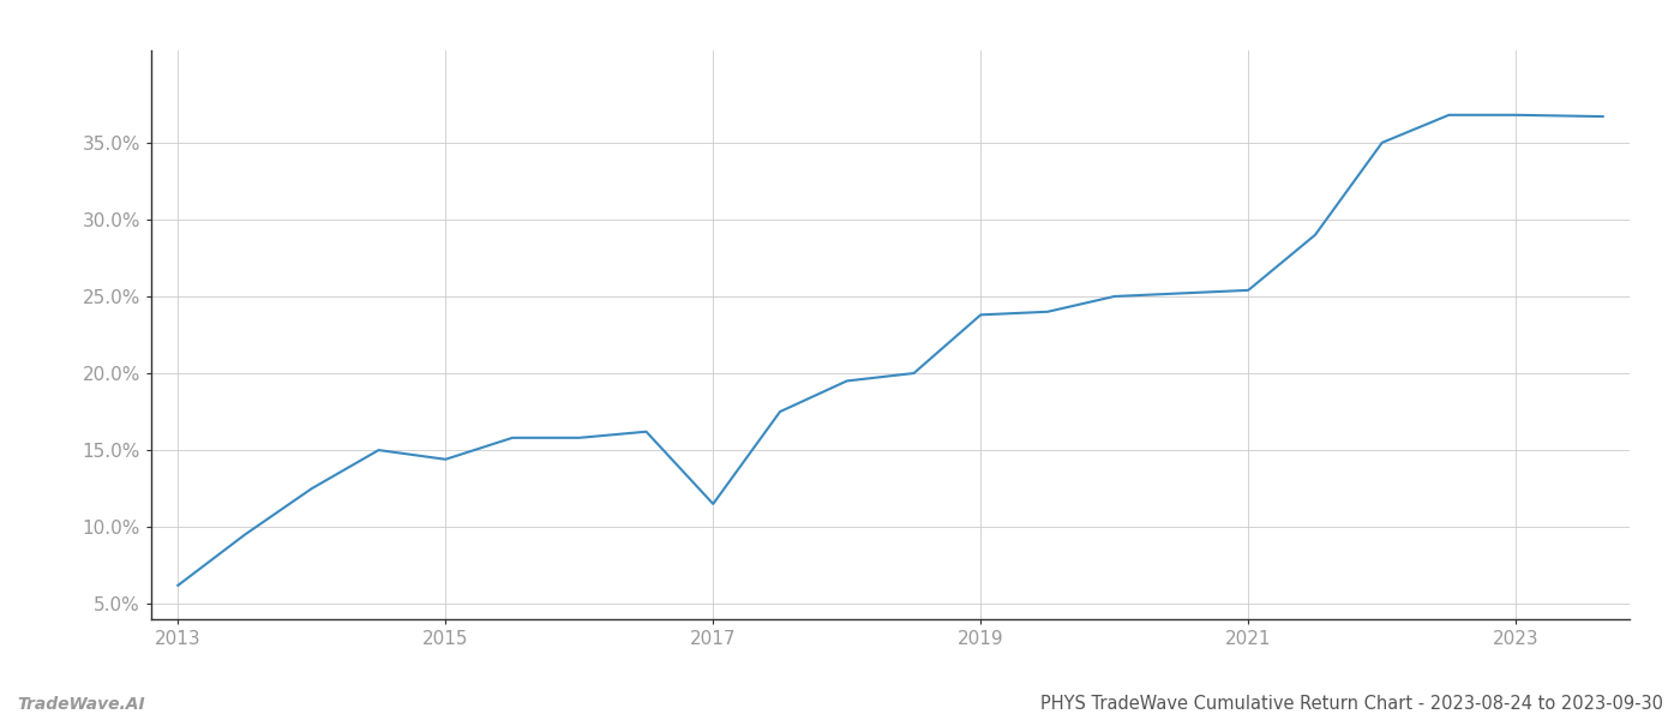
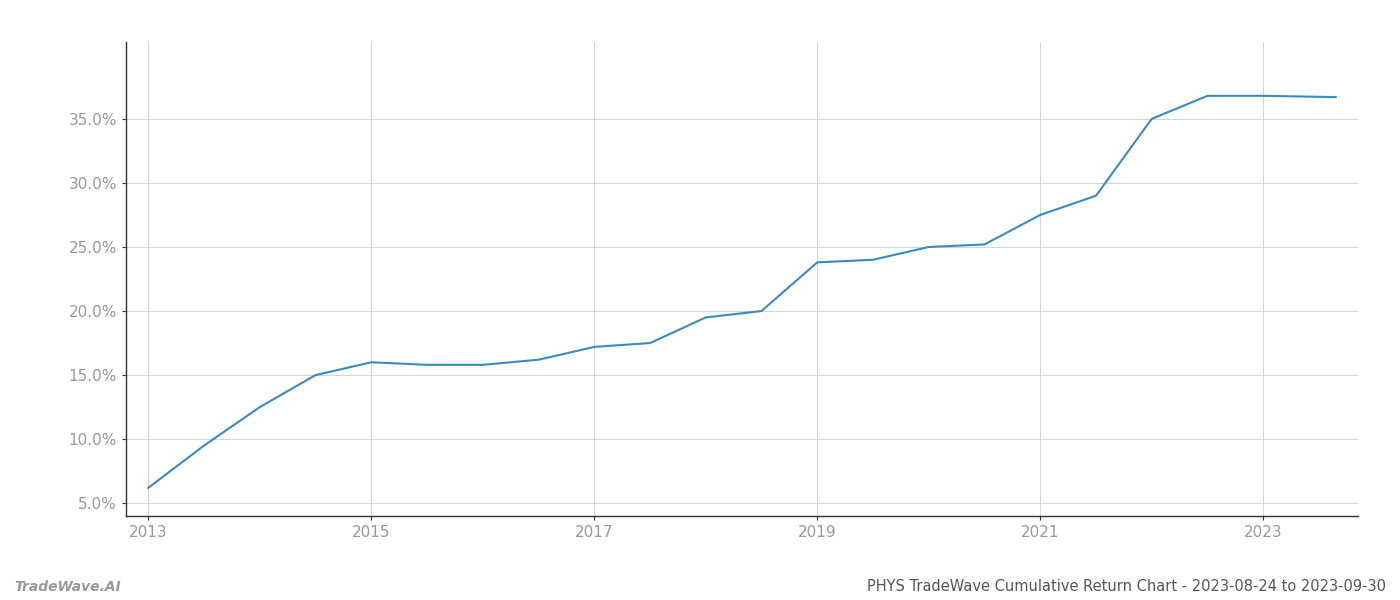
2015: 14.4% -> 16.0%
2017: 11.5% -> 17.2%
2021: 25.4% -> 27.5%
